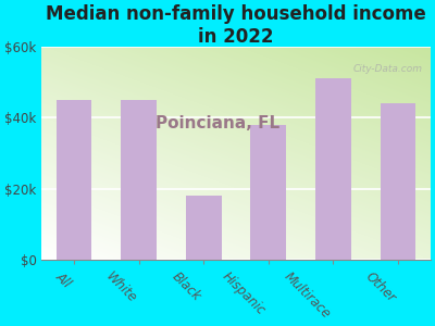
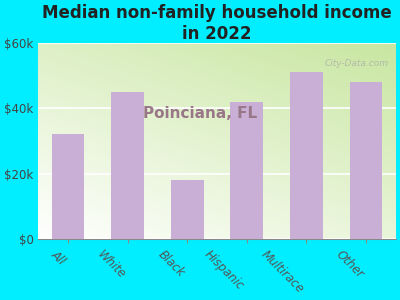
All: $45k -> $32k
Hispanic: $38k -> $42k
Other: $44k -> $48k
